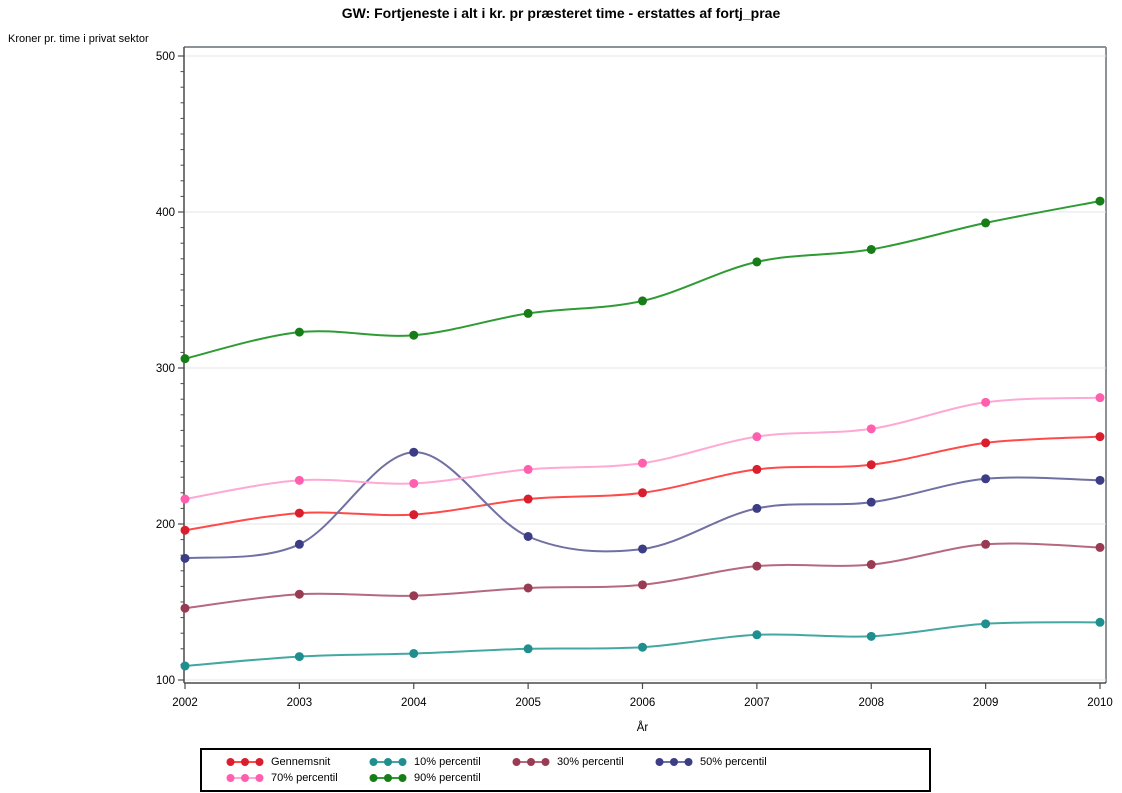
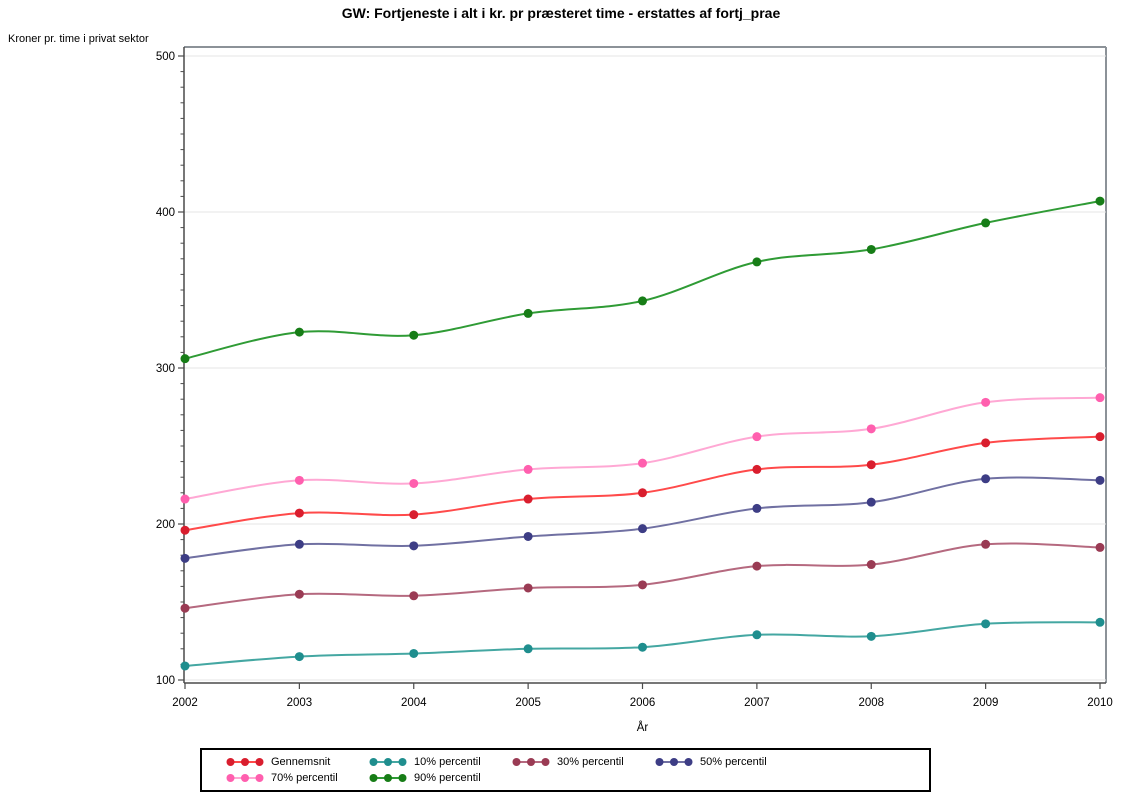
50% percentil/2004: 246 -> 186
50% percentil/2006: 184 -> 197
